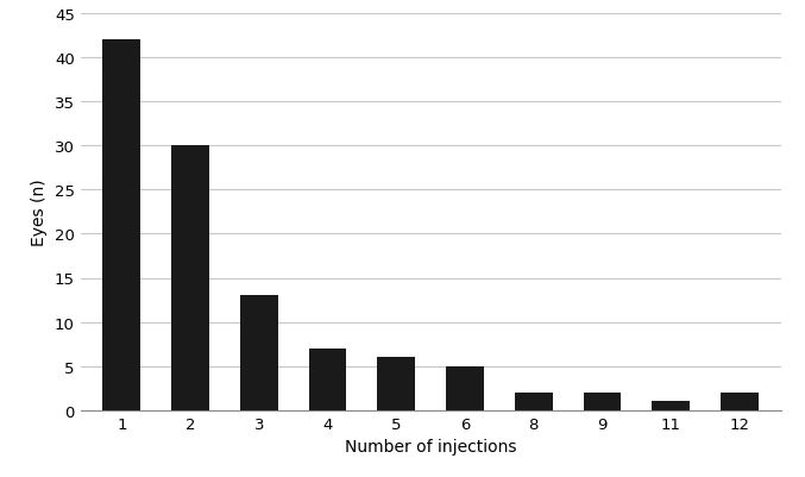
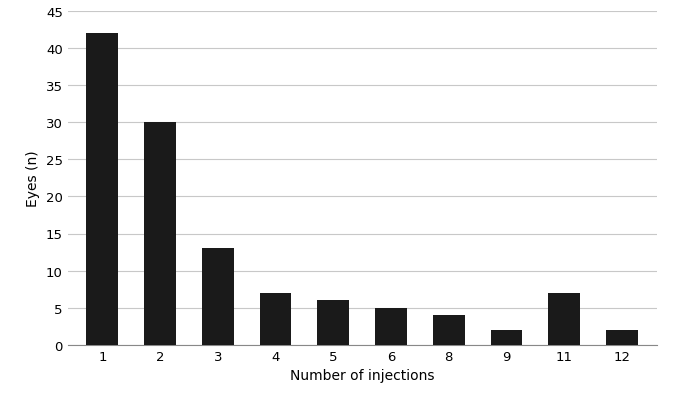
8: 2 -> 4
11: 1 -> 7
